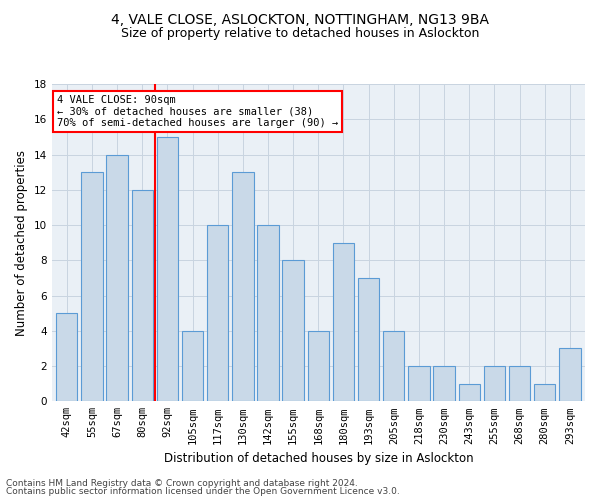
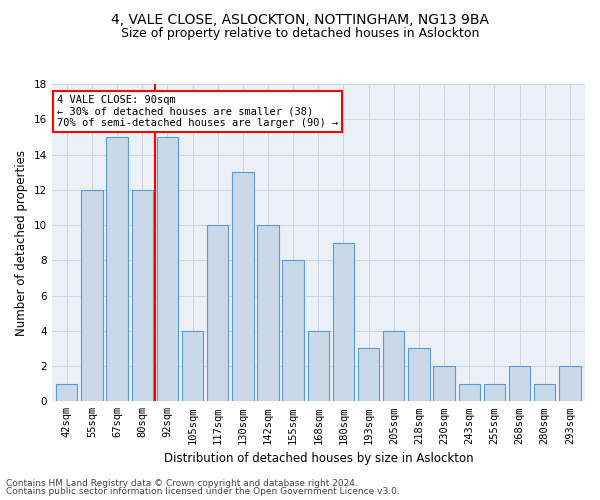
42sqm: 5 -> 1
55sqm: 13 -> 12
67sqm: 14 -> 15
193sqm: 7 -> 3
218sqm: 2 -> 3
255sqm: 2 -> 1
293sqm: 3 -> 2
